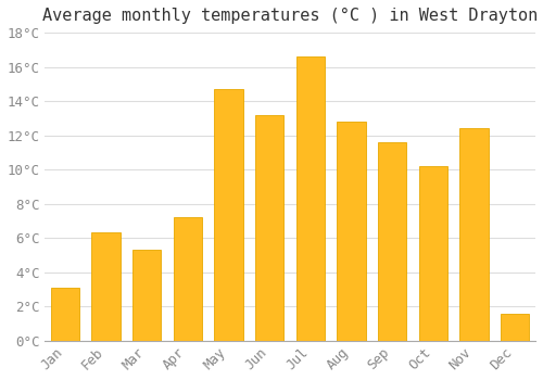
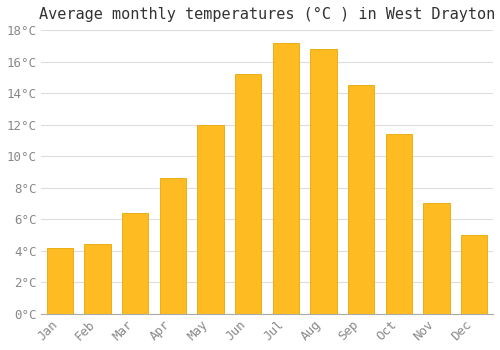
Jan: 3.1°C -> 4.2°C
Feb: 6.3°C -> 4.4°C
Mar: 5.3°C -> 6.4°C
Apr: 7.2°C -> 8.6°C
May: 14.7°C -> 12.0°C
Jun: 13.2°C -> 15.2°C
Jul: 16.6°C -> 17.2°C
Aug: 12.8°C -> 16.8°C
Sep: 11.6°C -> 14.5°C
Oct: 10.2°C -> 11.4°C
Nov: 12.4°C -> 7.0°C
Dec: 1.6°C -> 5.0°C
